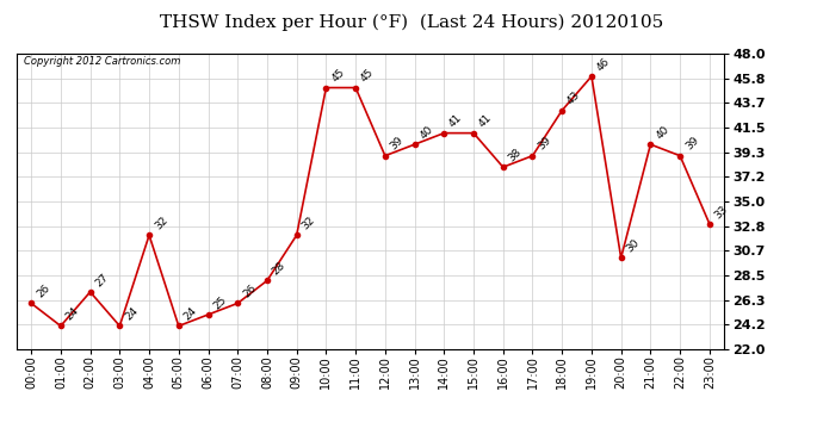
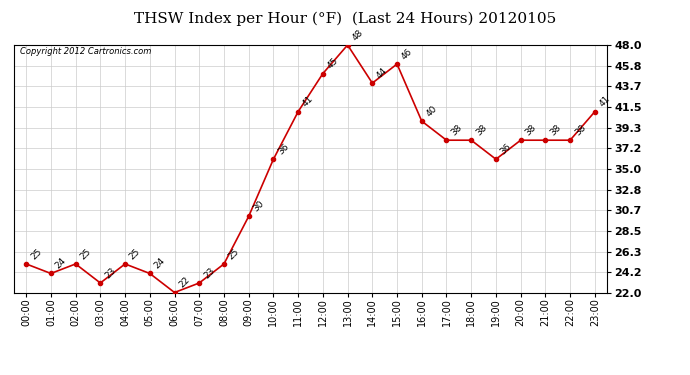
00:00: 26 -> 25
02:00: 27 -> 25
03:00: 24 -> 23
04:00: 32 -> 25
06:00: 25 -> 22
07:00: 26 -> 23
08:00: 28 -> 25
09:00: 32 -> 30
10:00: 45 -> 36
11:00: 45 -> 41
12:00: 39 -> 45
13:00: 40 -> 48
14:00: 41 -> 44
15:00: 41 -> 46
16:00: 38 -> 40
17:00: 39 -> 38
18:00: 43 -> 38
19:00: 46 -> 36
20:00: 30 -> 38
21:00: 40 -> 38
22:00: 39 -> 38
23:00: 33 -> 41
